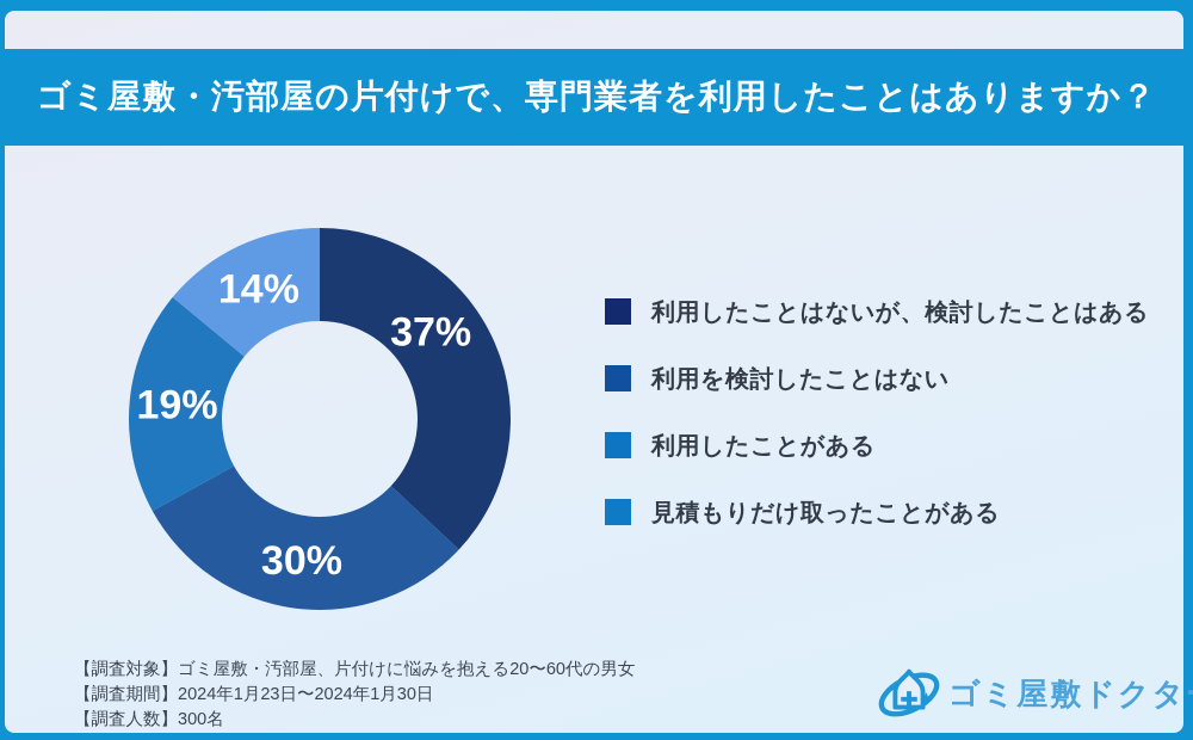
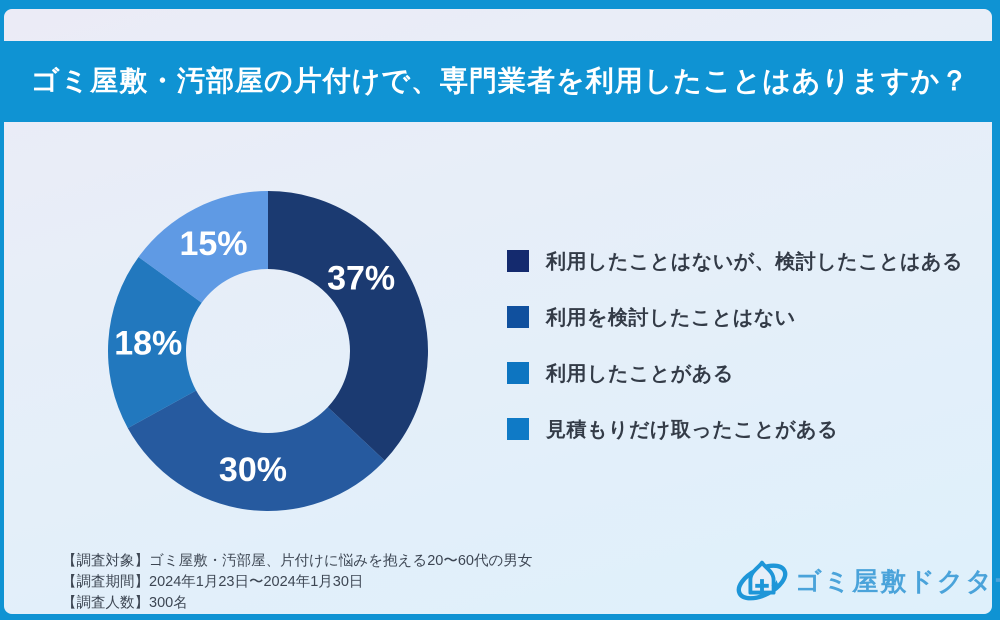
利用したことがある: 19% -> 18%
見積もりだけ取ったことがある: 14% -> 15%
